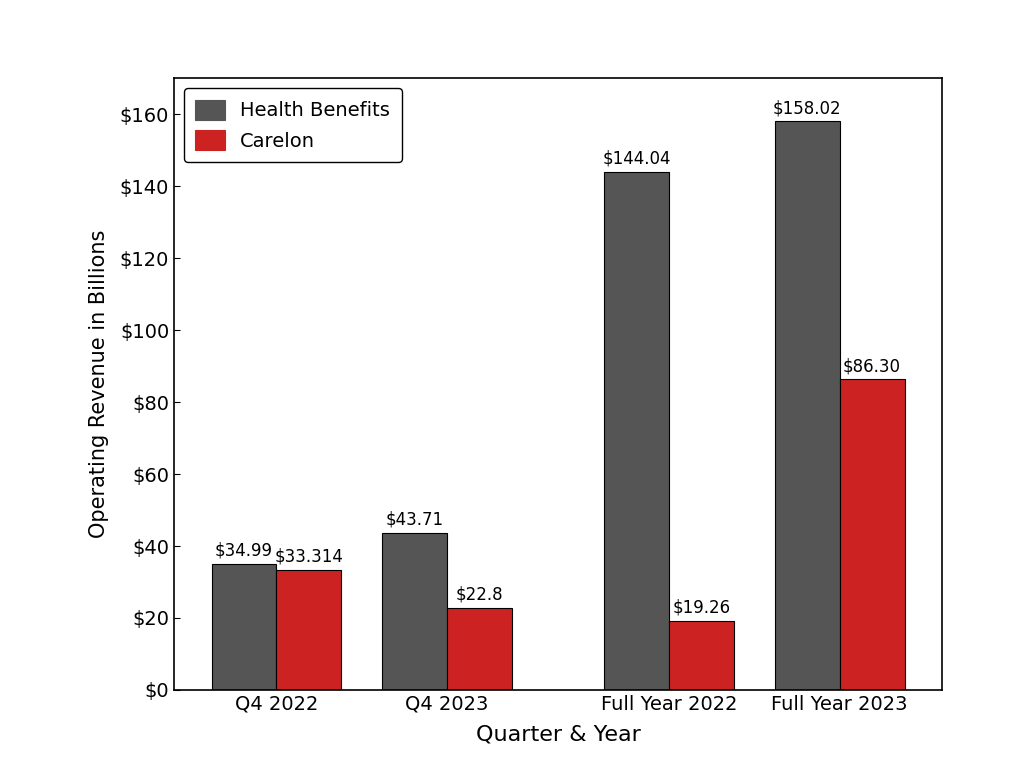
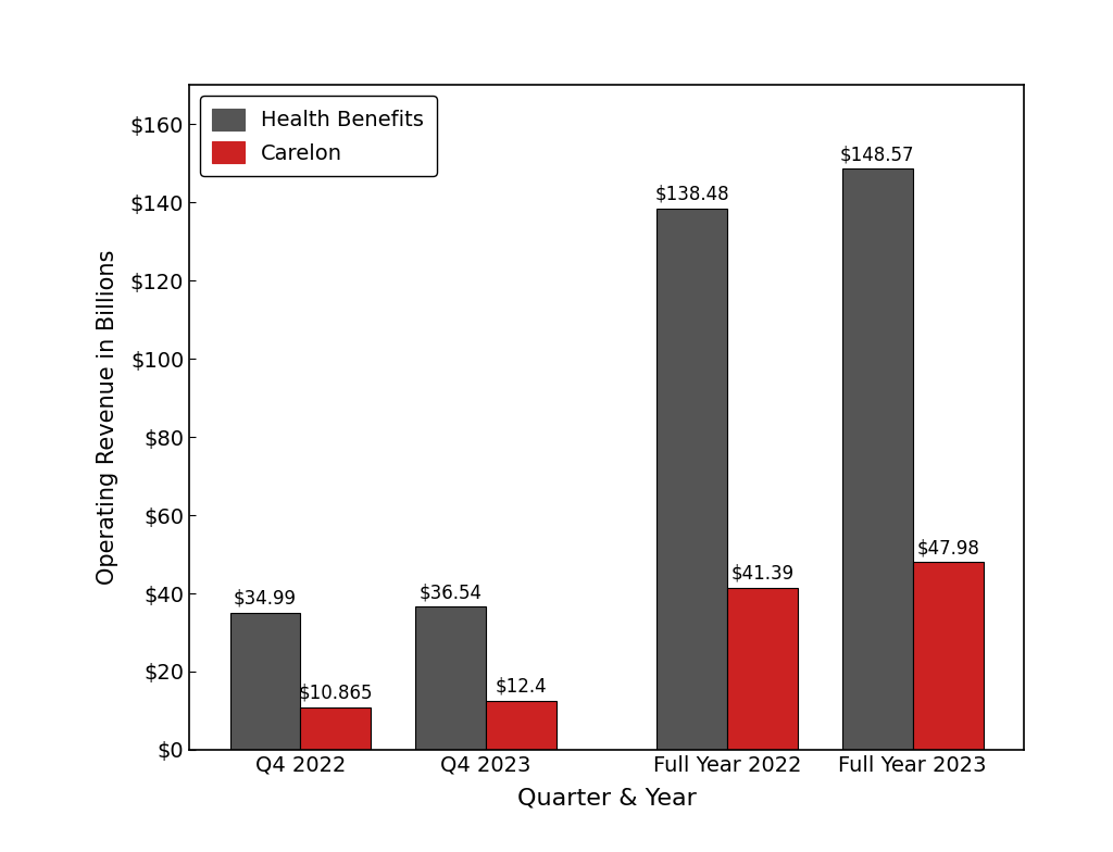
Carelon/Q4 2022: $33.314 -> $10.865
Health Benefits/Q4 2023: $43.71 -> $36.54
Carelon/Q4 2023: $22.8 -> $12.4
Health Benefits/Full Year 2022: $144.04 -> $138.48
Carelon/Full Year 2022: $19.26 -> $41.39
Health Benefits/Full Year 2023: $158.02 -> $148.57
Carelon/Full Year 2023: $86.30 -> $47.98
